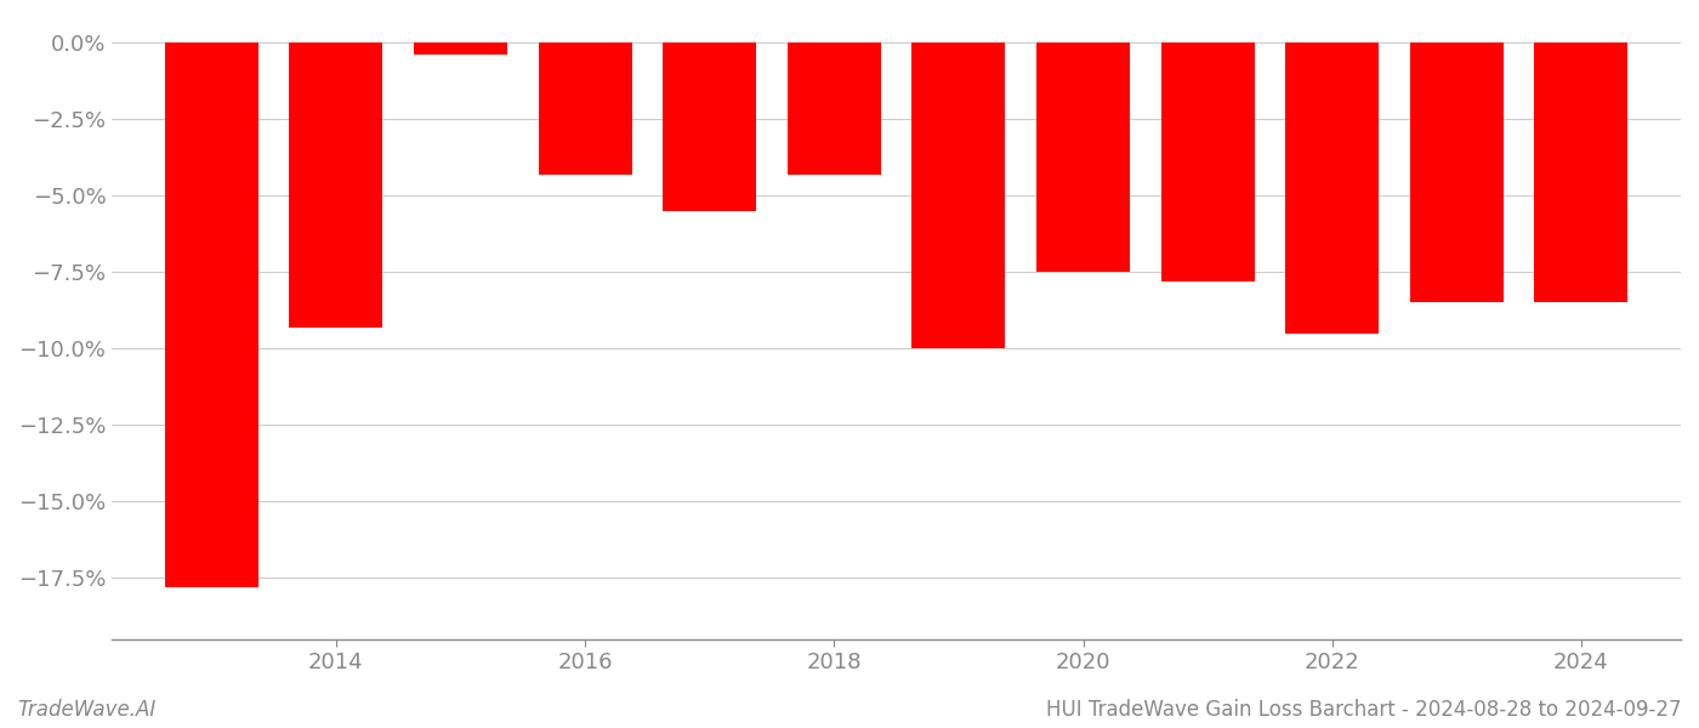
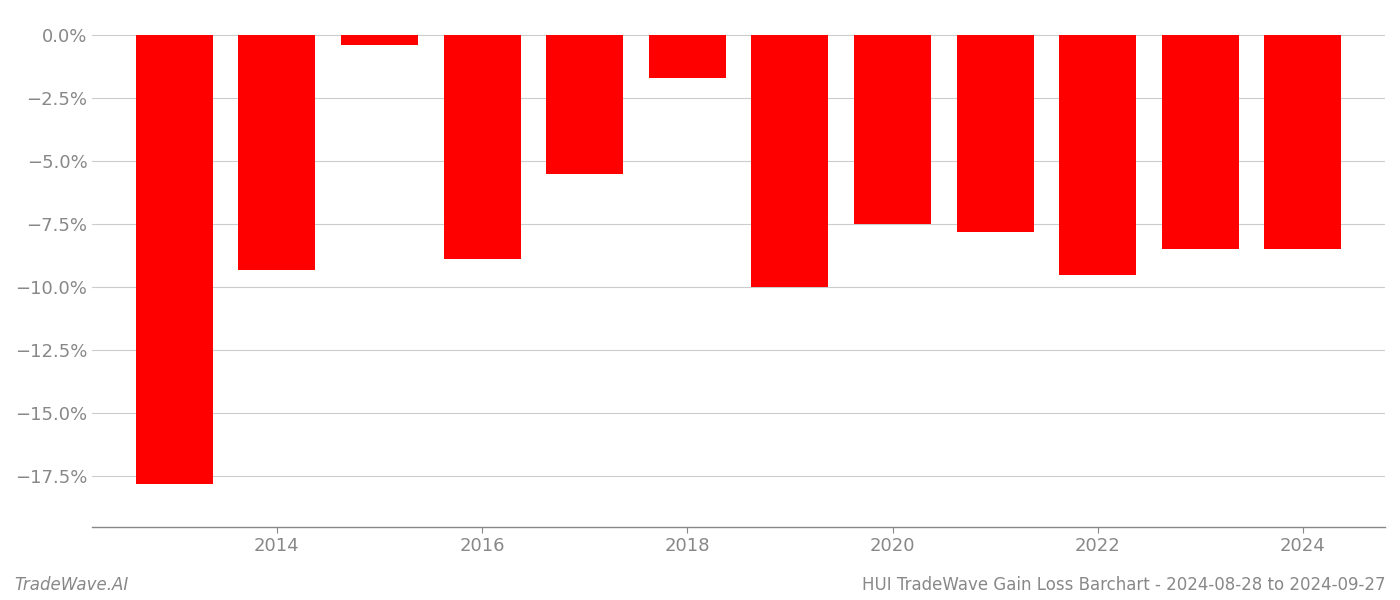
2016: -4.3% -> -8.9%
2018: -4.3% -> -1.7%
